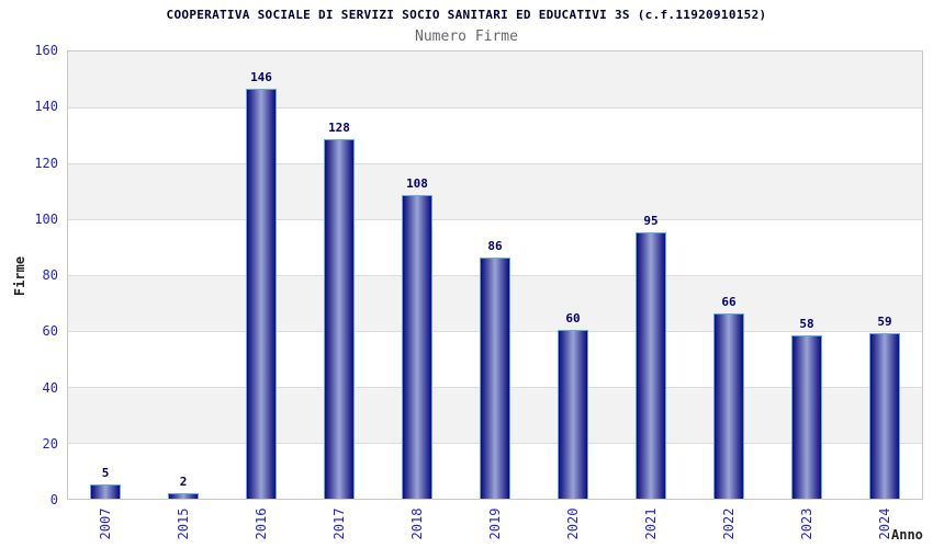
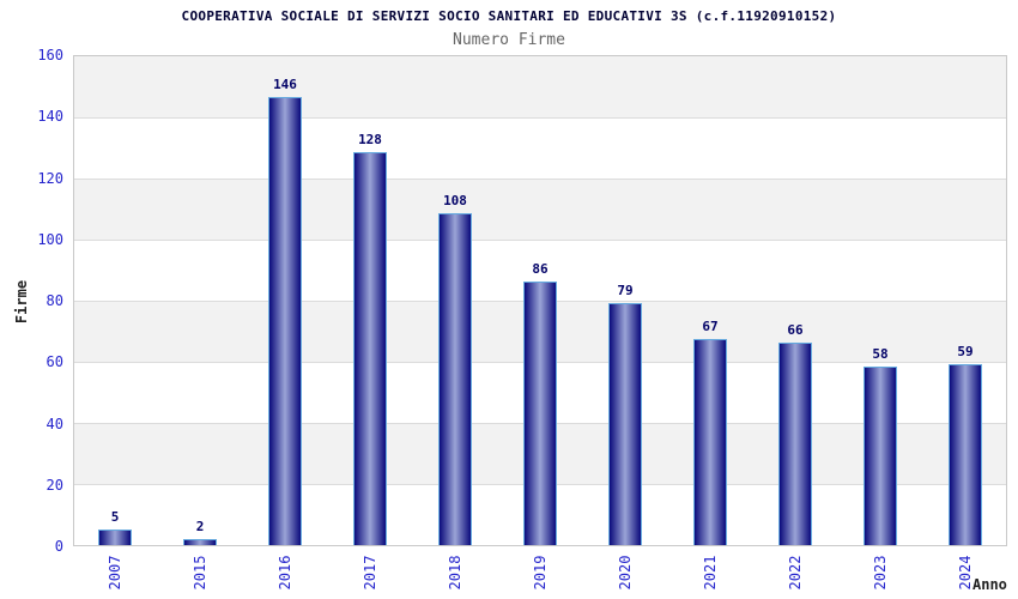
2020: 60 -> 79
2021: 95 -> 67
